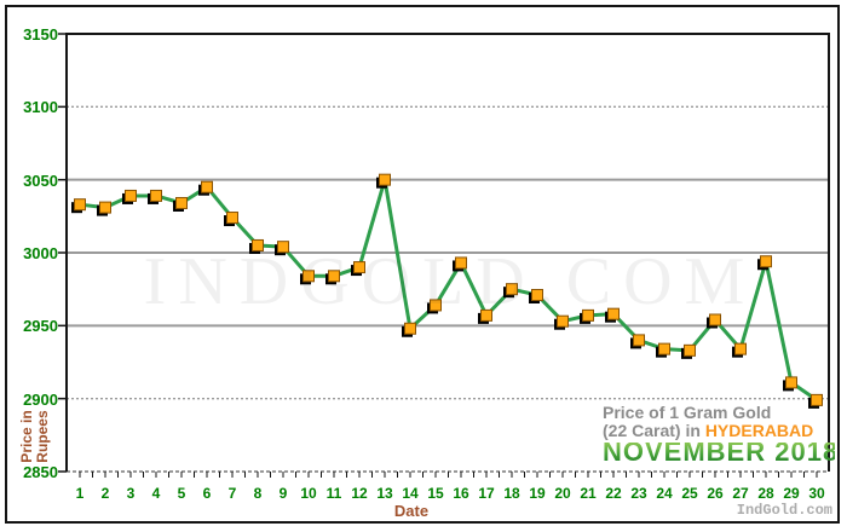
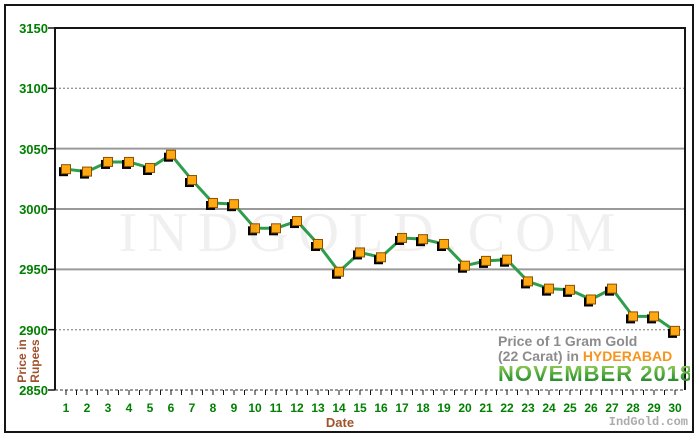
13: 3050 -> 2971
16: 2993 -> 2960
17: 2957 -> 2976
26: 2954 -> 2925
28: 2994 -> 2911
